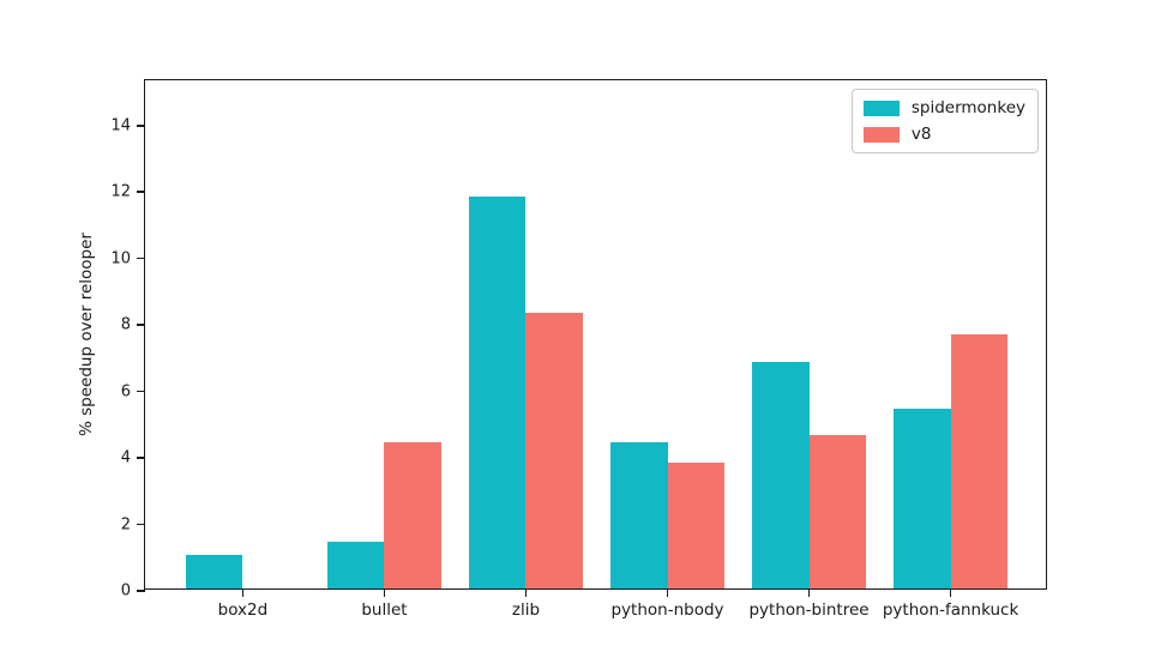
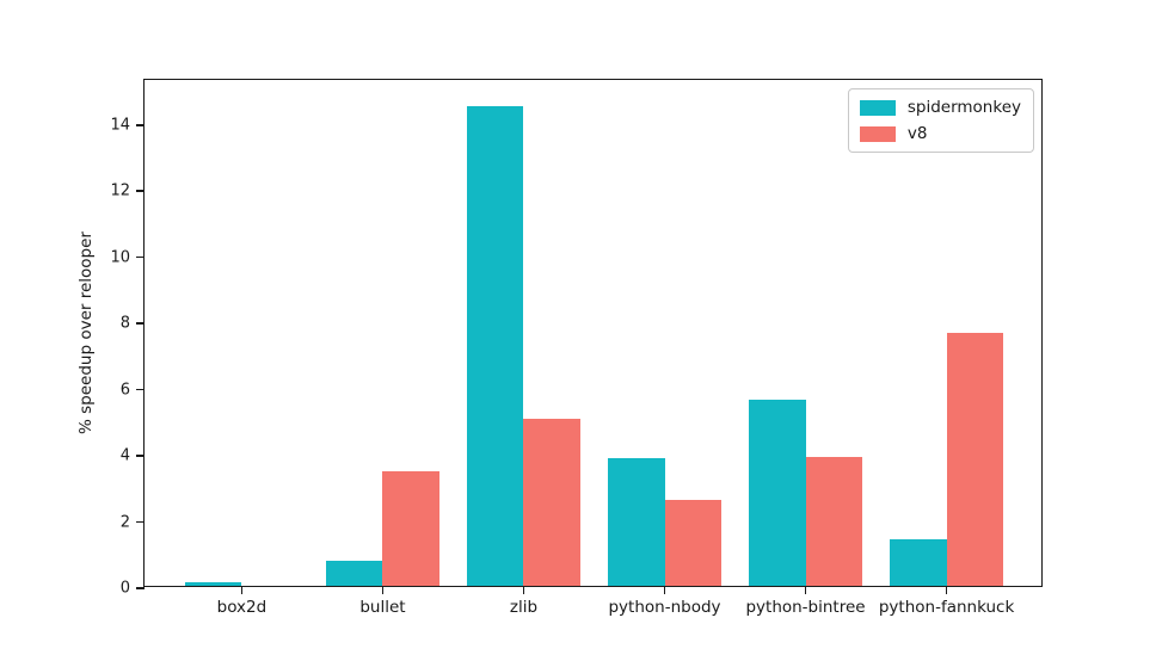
spidermonkey/box2d: 1.0 -> 0.1
spidermonkey/bullet: 1.4 -> 0.8
v8/bullet: 4.4 -> 3.5
spidermonkey/zlib: 11.8 -> 14.5
v8/zlib: 8.3 -> 5.0
spidermonkey/python-nbody: 4.4 -> 3.9
v8/python-nbody: 3.8 -> 2.6
spidermonkey/python-bintree: 6.8 -> 5.6
v8/python-bintree: 4.6 -> 3.9
spidermonkey/python-fannkuck: 5.4 -> 1.4
